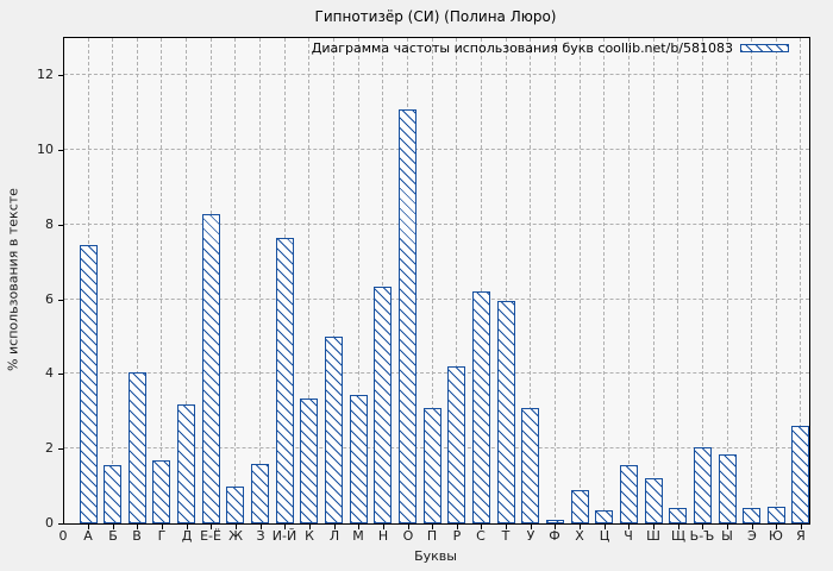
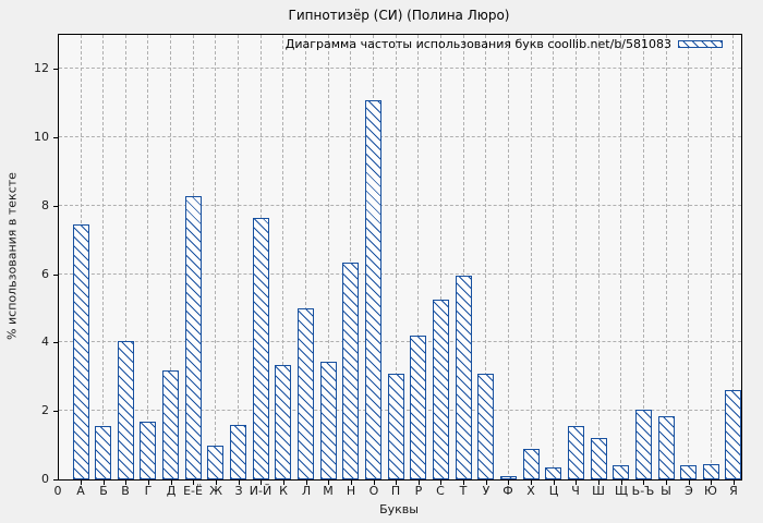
С: 6.2 -> 5.2
